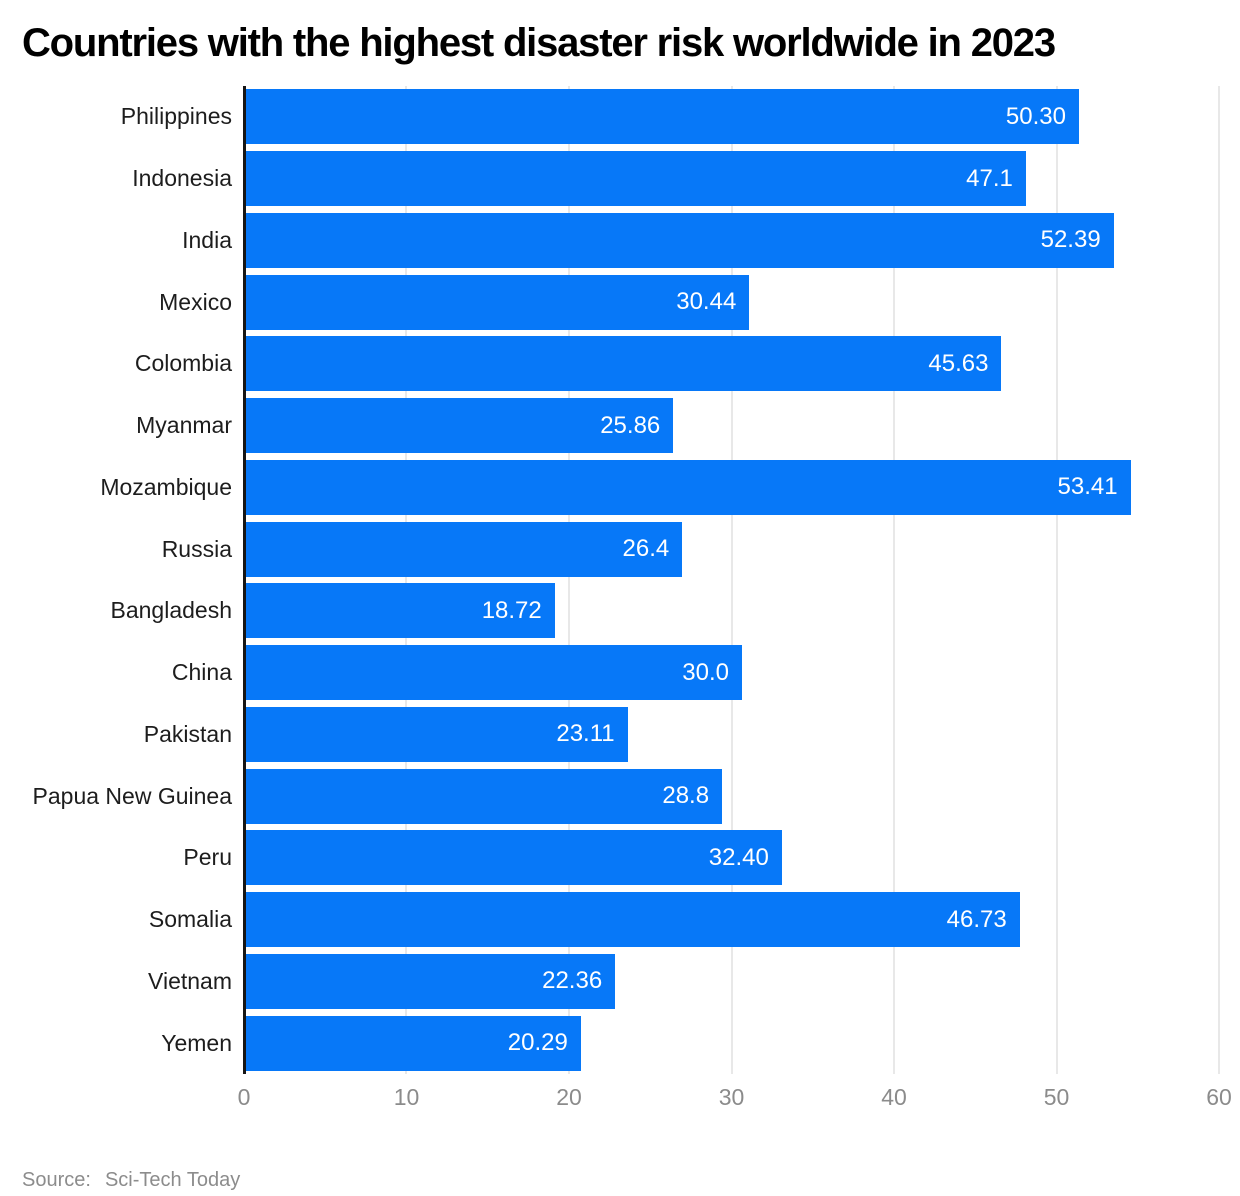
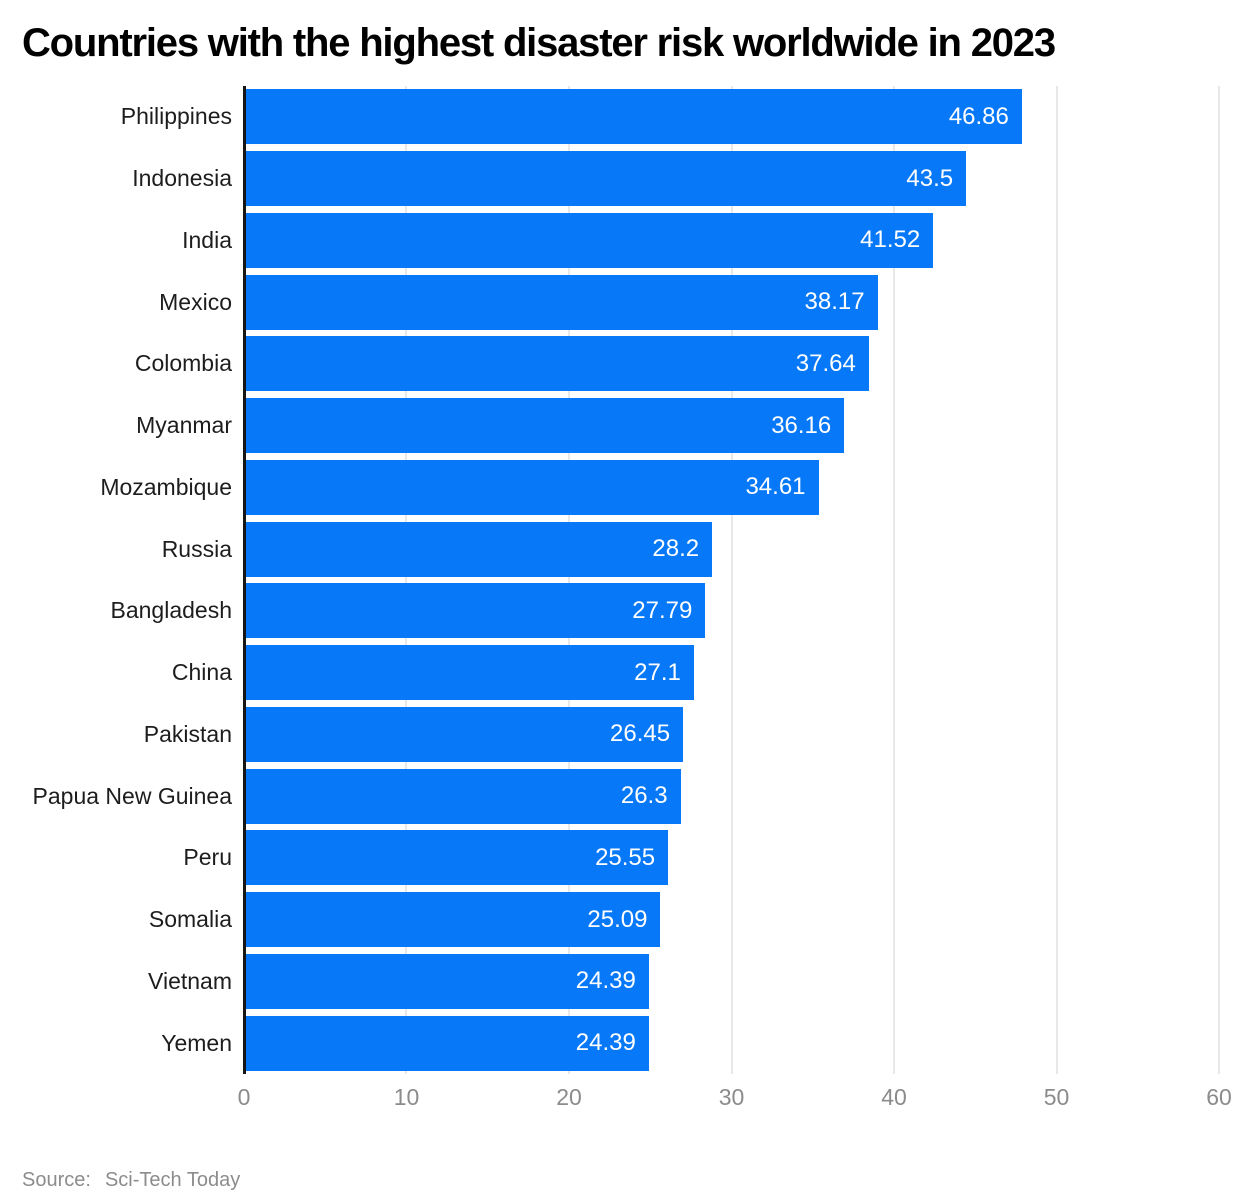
Philippines: 50.30 -> 46.86
Indonesia: 47.1 -> 43.5
India: 52.39 -> 41.52
Mexico: 30.44 -> 38.17
Colombia: 45.63 -> 37.64
Myanmar: 25.86 -> 36.16
Mozambique: 53.41 -> 34.61
Russia: 26.4 -> 28.2
Bangladesh: 18.72 -> 27.79
China: 30.0 -> 27.1
Pakistan: 23.11 -> 26.45
Papua New Guinea: 28.8 -> 26.3
Peru: 32.40 -> 25.55
Somalia: 46.73 -> 25.09
Vietnam: 22.36 -> 24.39
Yemen: 20.29 -> 24.39
